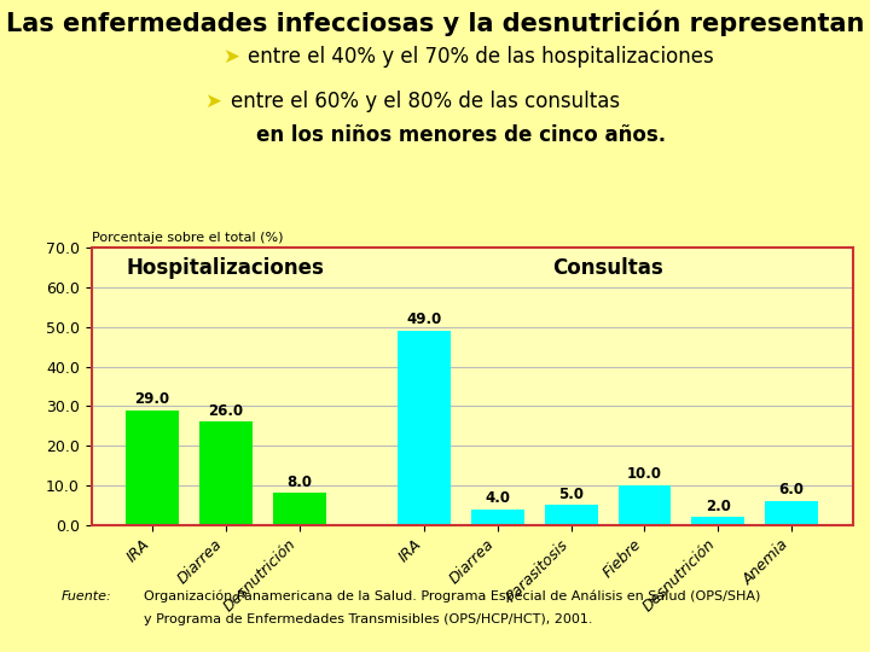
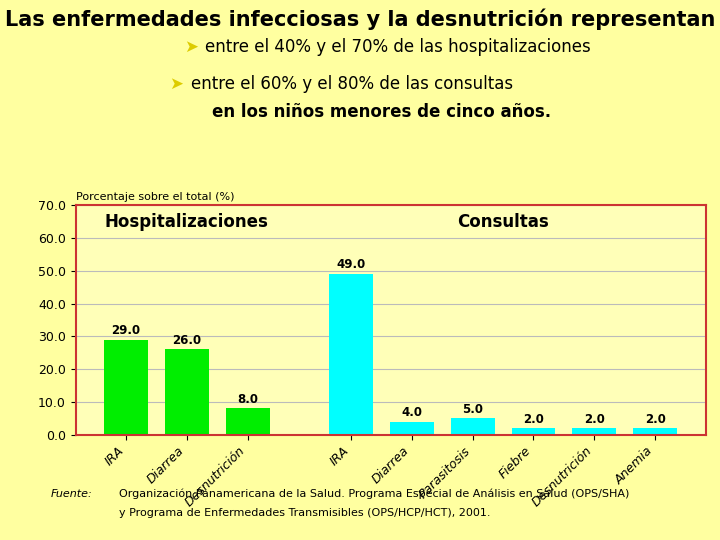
Fiebre: 10.0 -> 2.0
Anemia: 6.0 -> 2.0
